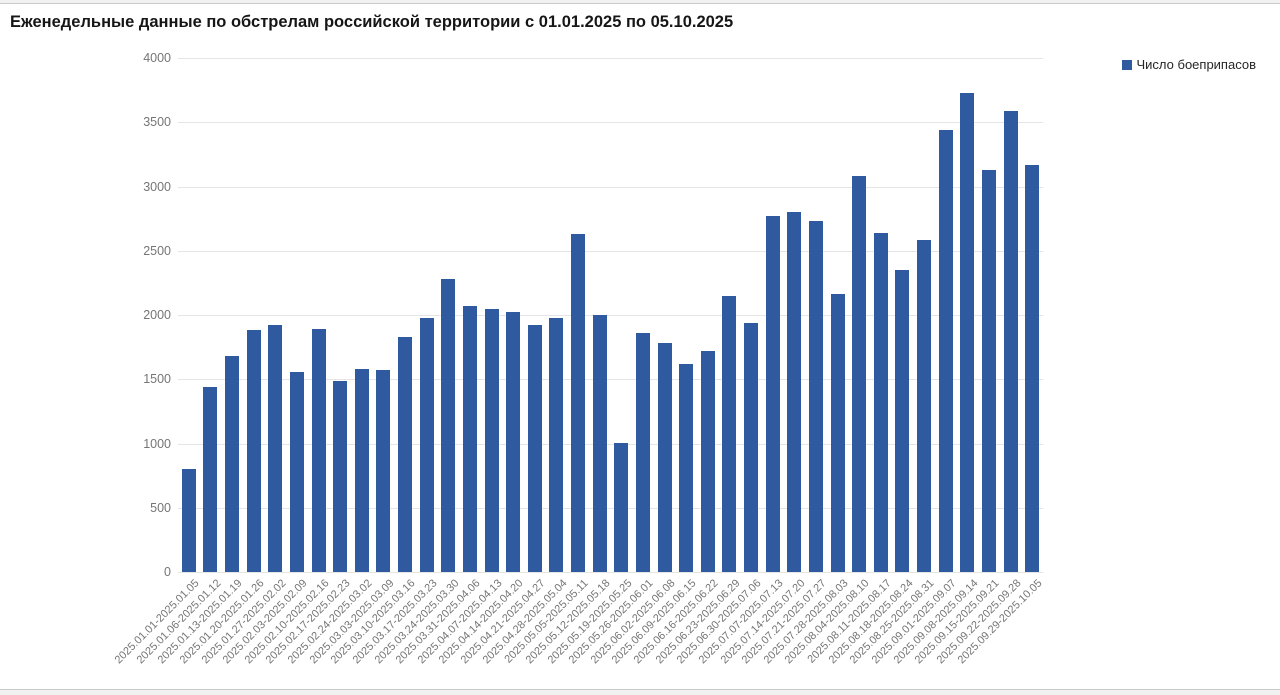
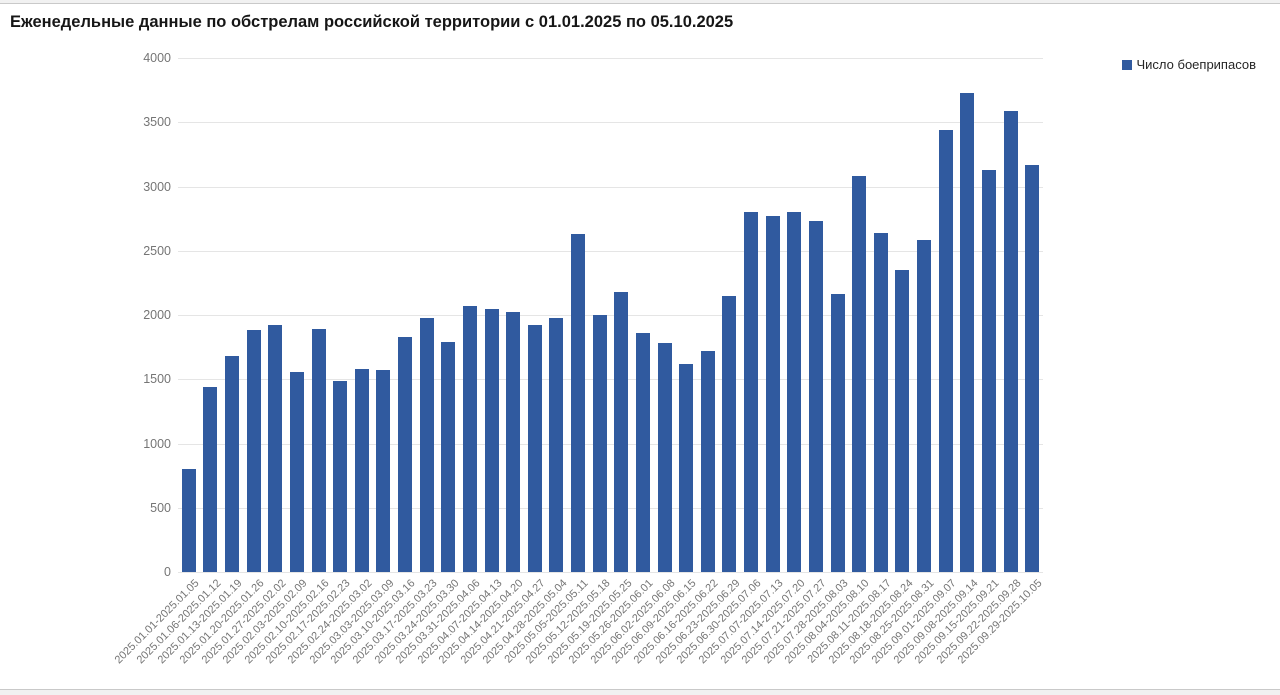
2025.03.24-2025.03.30: 2280 -> 1790
2025.05.19-2025.05.25: 1000 -> 2180
2025.06.30-2025.07.06: 1940 -> 2800
